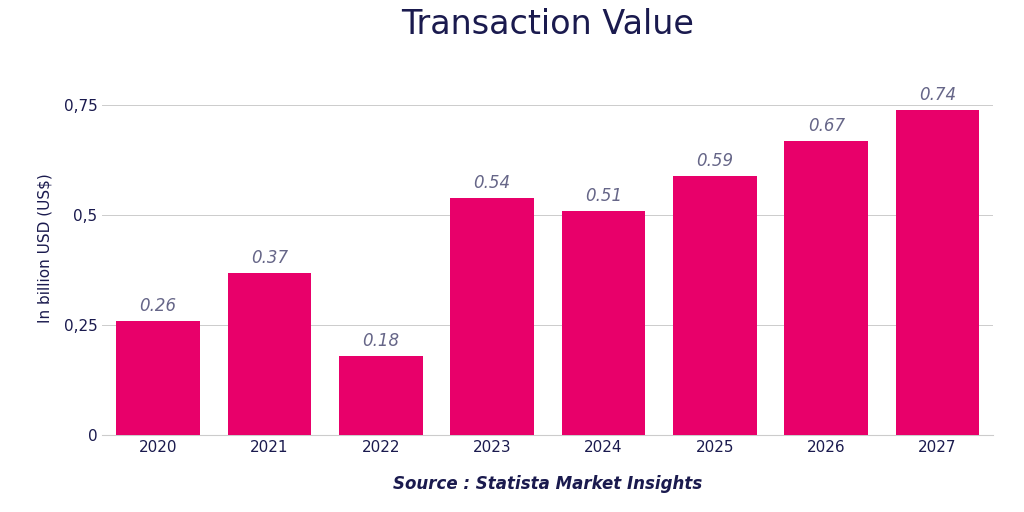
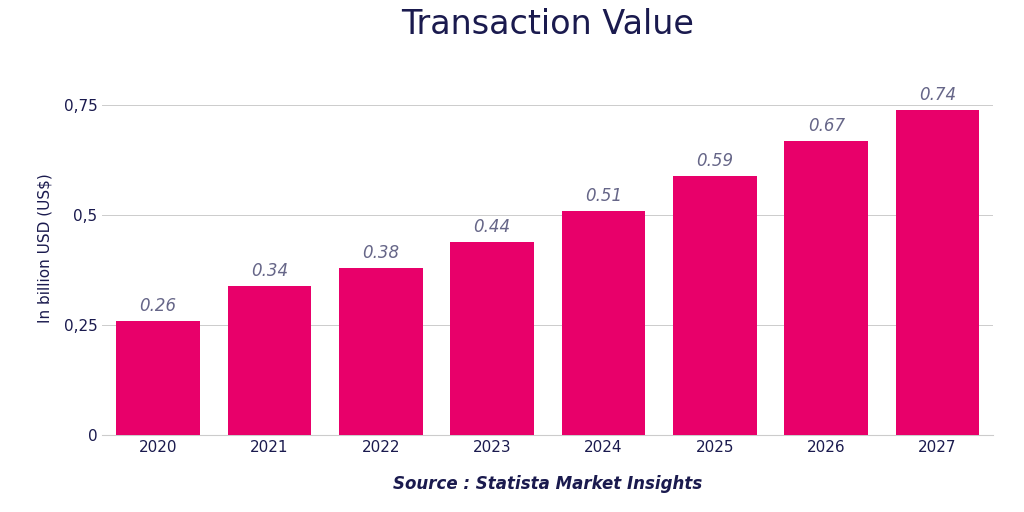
2021: 0.37 -> 0.34
2022: 0.18 -> 0.38
2023: 0.54 -> 0.44
